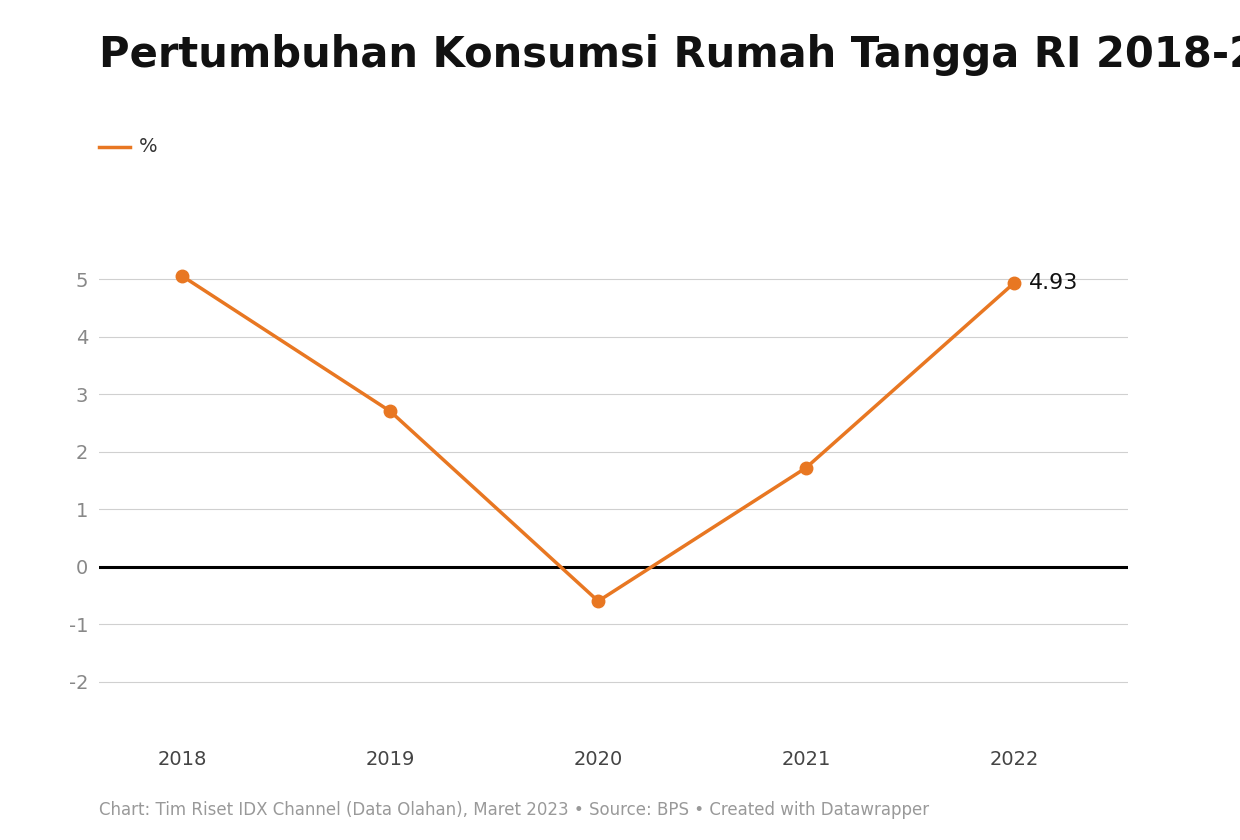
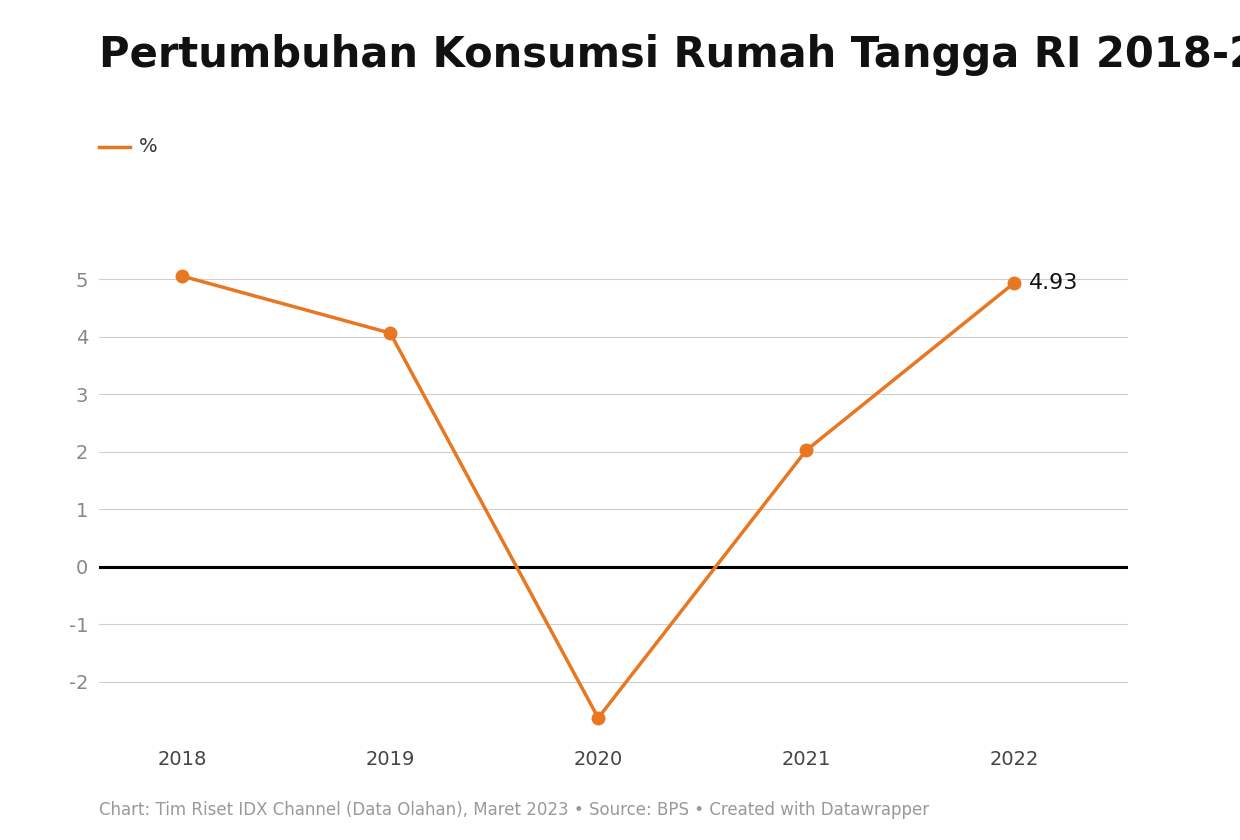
2019: 2.70 -> 4.06
2020: -0.60 -> -2.63
2021: 1.72 -> 2.02
